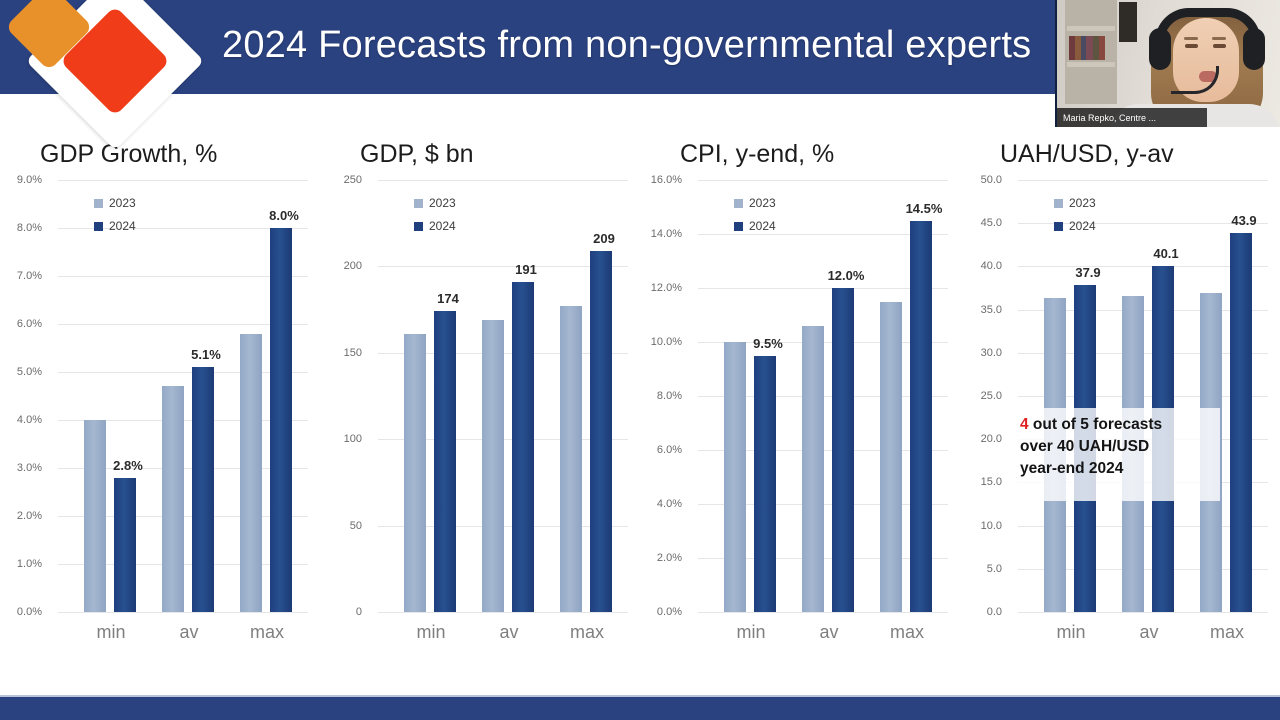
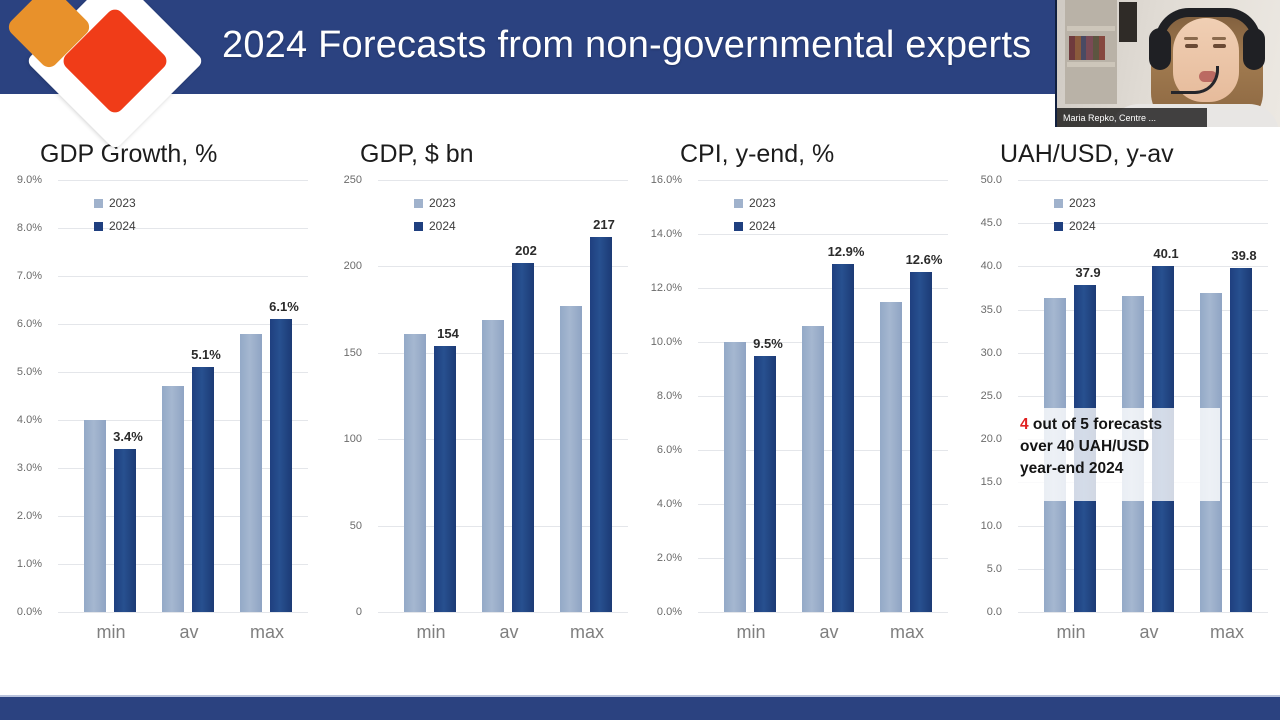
GDP Growth, %/2024/min: 2.8% -> 3.4%
GDP Growth, %/2024/max: 8.0% -> 6.1%
GDP, $ bn/2024/min: 174 -> 154
GDP, $ bn/2024/av: 191 -> 202
GDP, $ bn/2024/max: 209 -> 217
CPI, y-end, %/2024/av: 12.0% -> 12.9%
CPI, y-end, %/2024/max: 14.5% -> 12.6%
UAH/USD, y-av/2024/max: 43.9 -> 39.8
